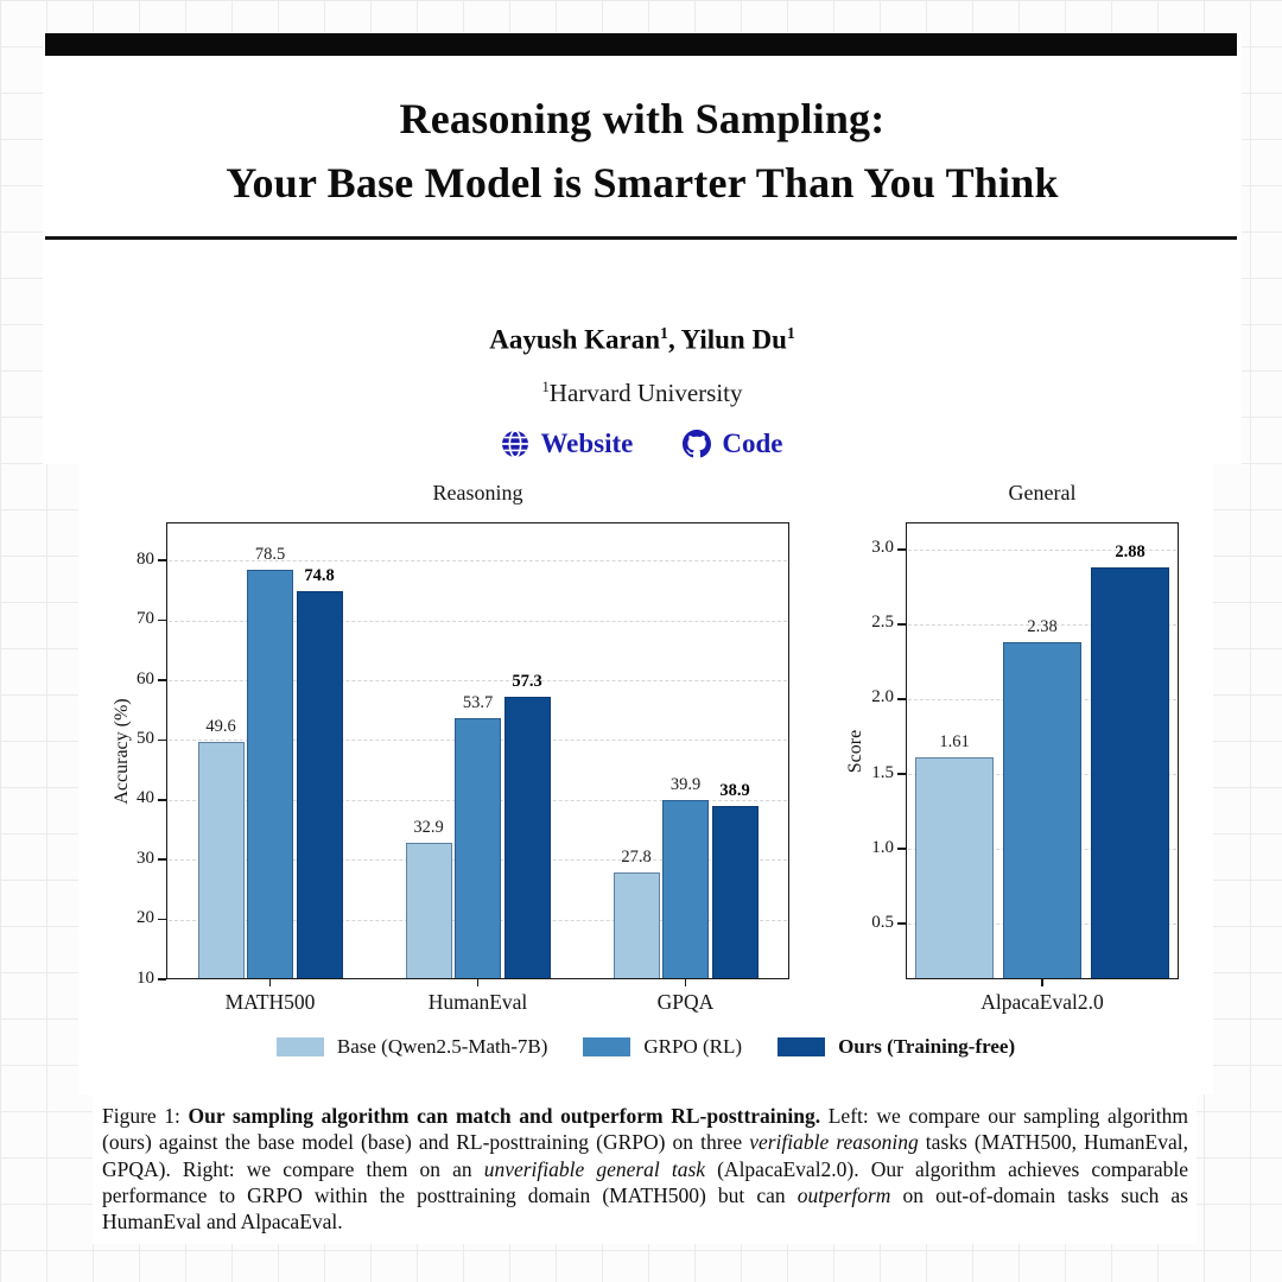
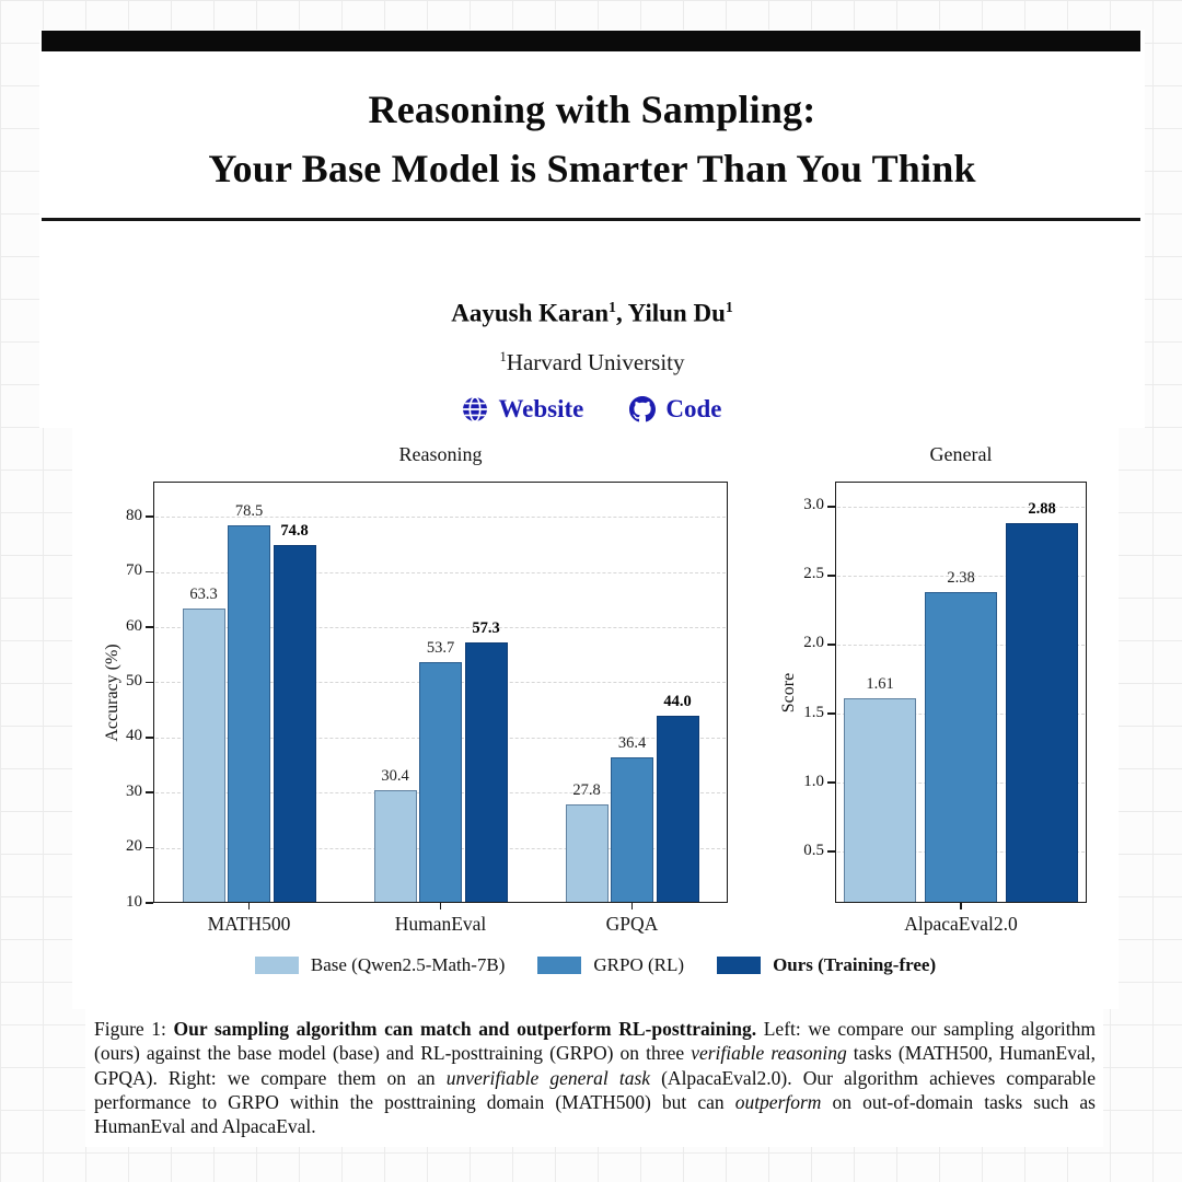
Reasoning/Base (Qwen2.5-Math-7B)/MATH500: 49.6 -> 63.3
Reasoning/Base (Qwen2.5-Math-7B)/HumanEval: 32.9 -> 30.4
Reasoning/GRPO (RL)/GPQA: 39.9 -> 36.4
Reasoning/Ours (Training-free)/GPQA: 38.9 -> 44.0
